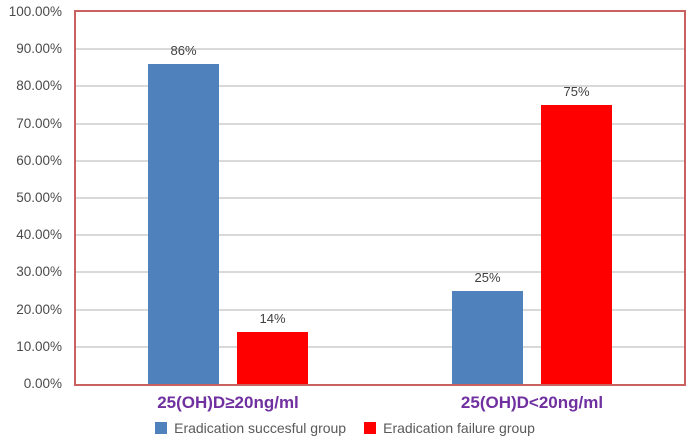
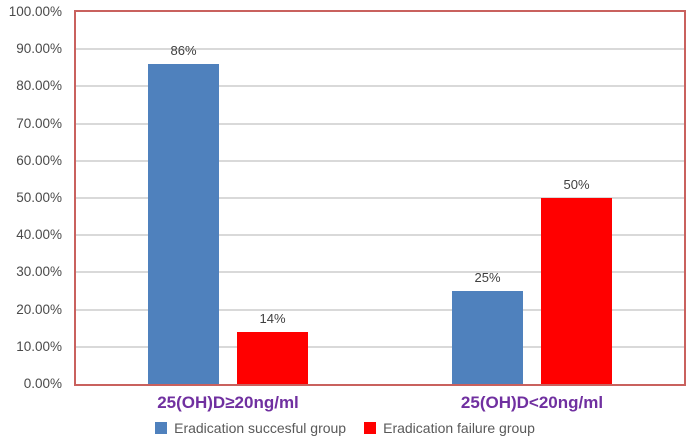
Eradication failure group/25(OH)D<20ng/ml: 75% -> 50%
